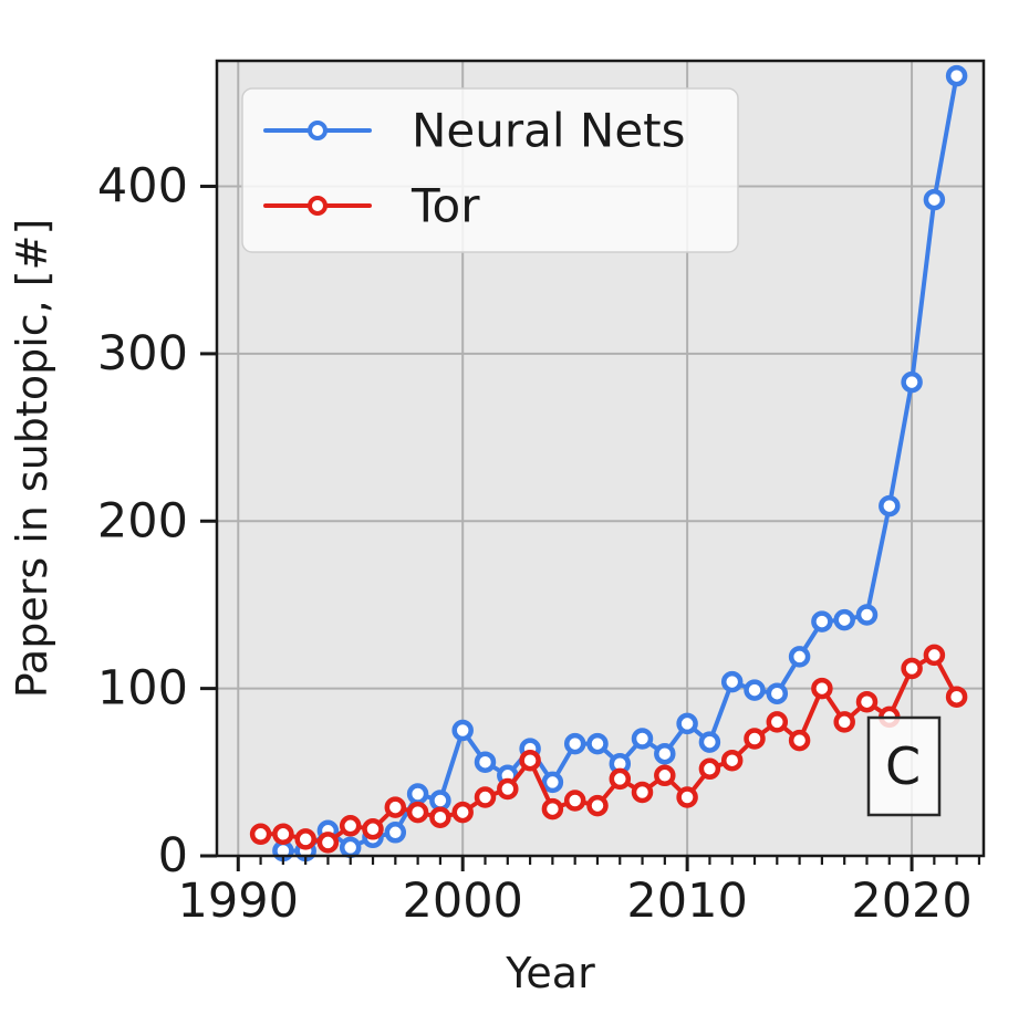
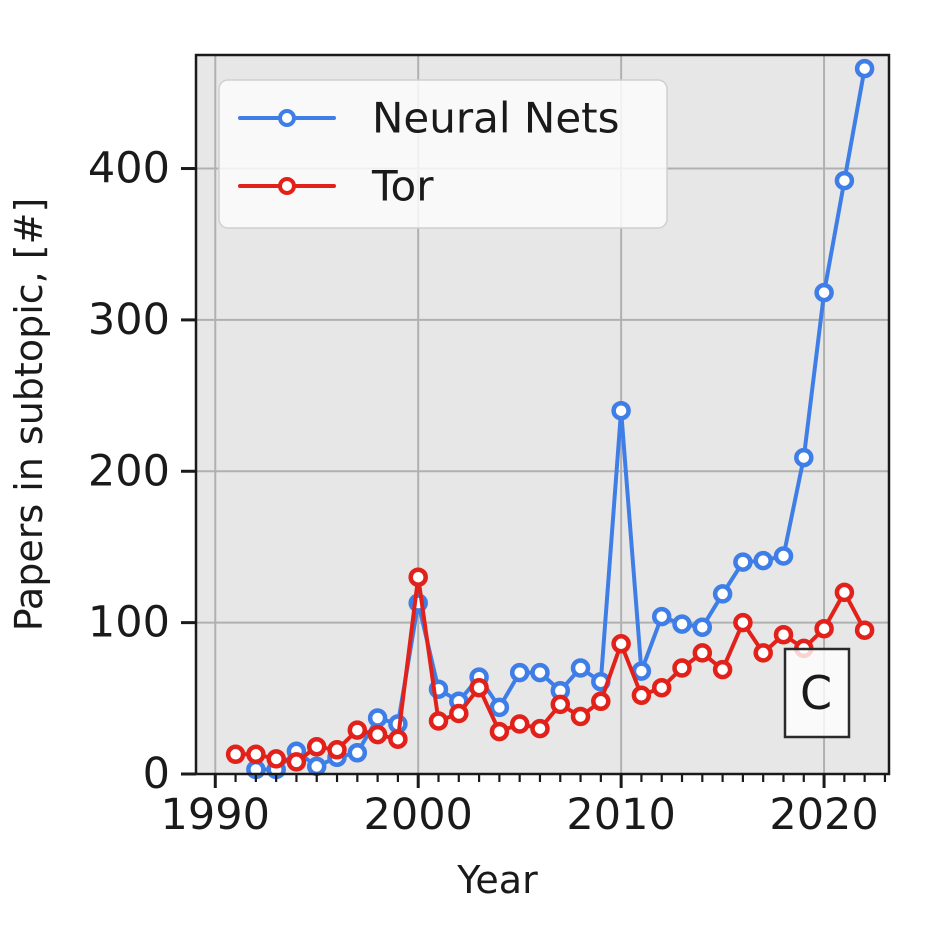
Neural Nets/2000: 75 -> 113
Tor/2000: 26 -> 130
Neural Nets/2010: 79 -> 240
Tor/2010: 35 -> 86
Neural Nets/2020: 283 -> 318
Tor/2020: 112 -> 96
